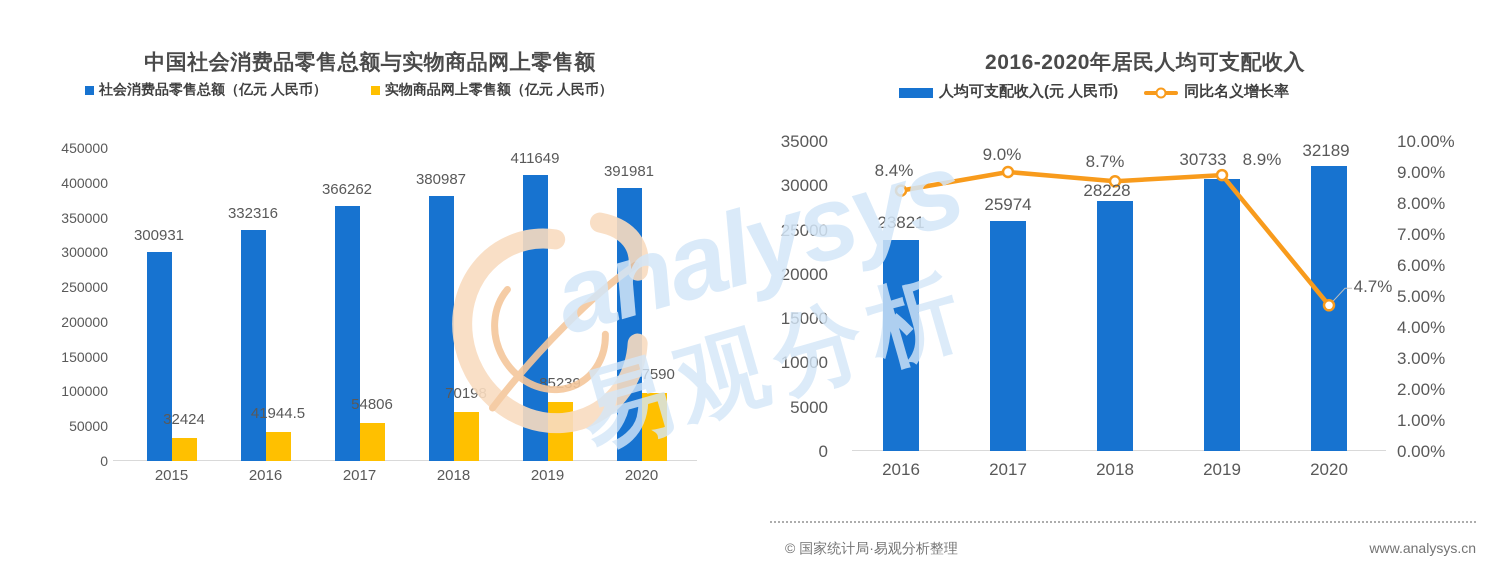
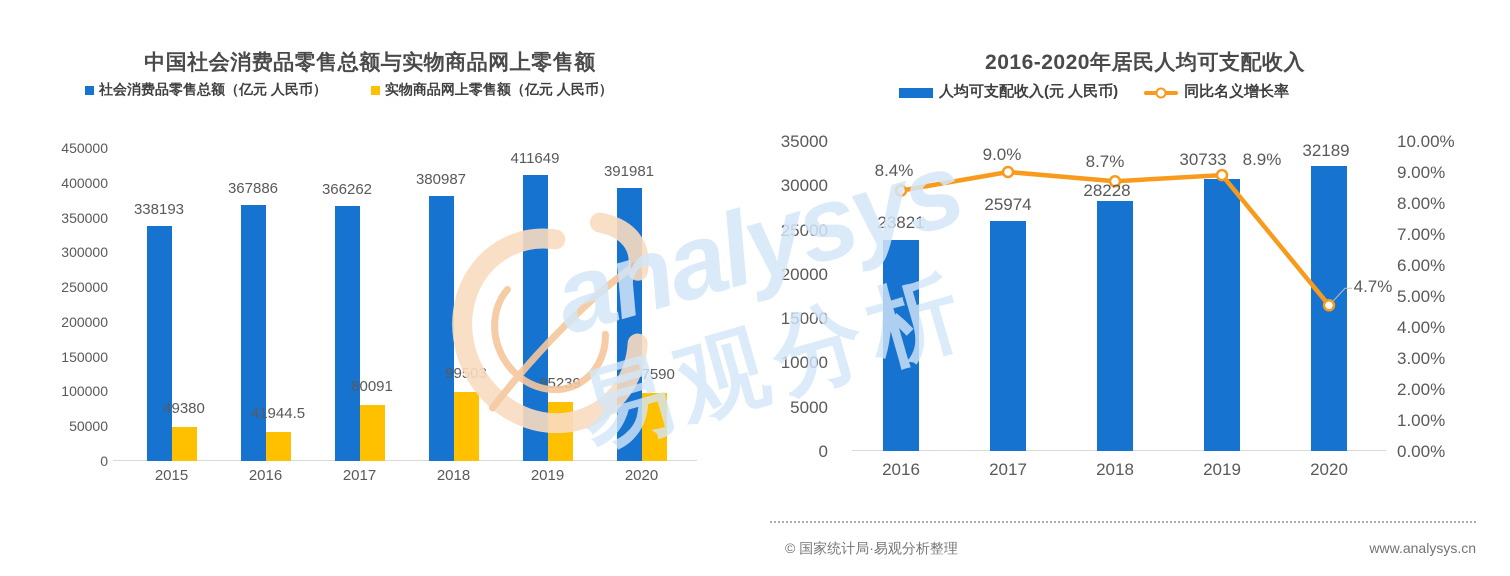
中国社会消费品零售总额与实物商品网上零售额/社会消费品零售总额（亿元 人民币）/2015: 300931 -> 338193
中国社会消费品零售总额与实物商品网上零售额/实物商品网上零售额（亿元 人民币）/2015: 32424 -> 49380
中国社会消费品零售总额与实物商品网上零售额/社会消费品零售总额（亿元 人民币）/2016: 332316 -> 367886
中国社会消费品零售总额与实物商品网上零售额/实物商品网上零售额（亿元 人民币）/2017: 54806 -> 80091
中国社会消费品零售总额与实物商品网上零售额/实物商品网上零售额（亿元 人民币）/2018: 70198 -> 99503
